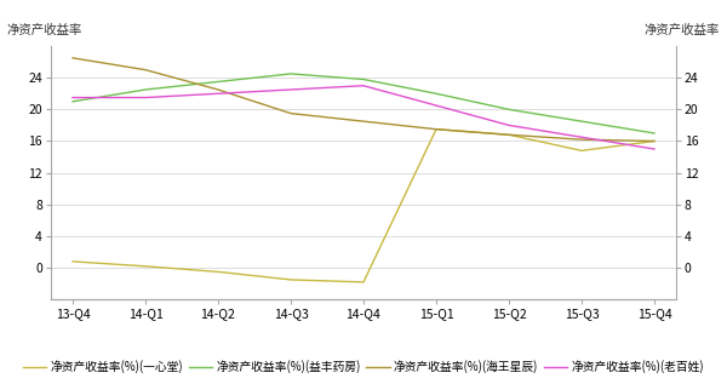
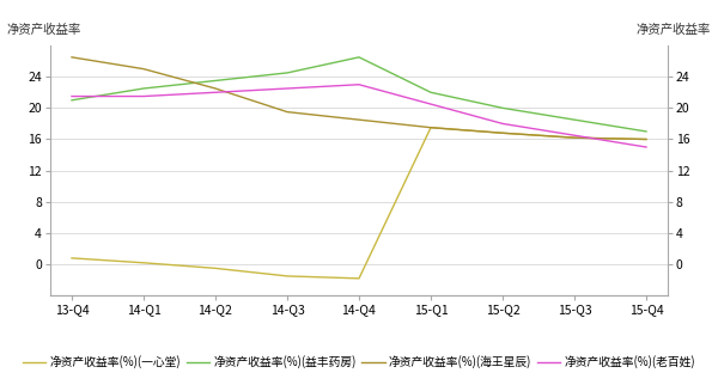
净资产收益率(%)(益丰药房)/14-Q4: 23.8 -> 26.5
净资产收益率(%)(一心堂)/15-Q3: 14.8 -> 16.2
